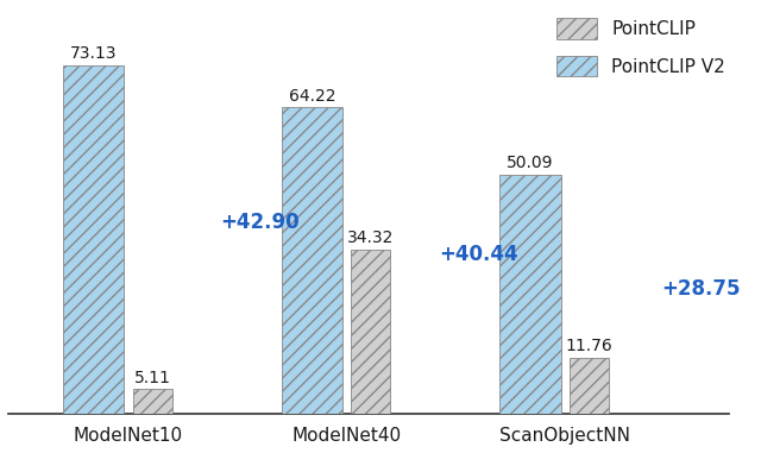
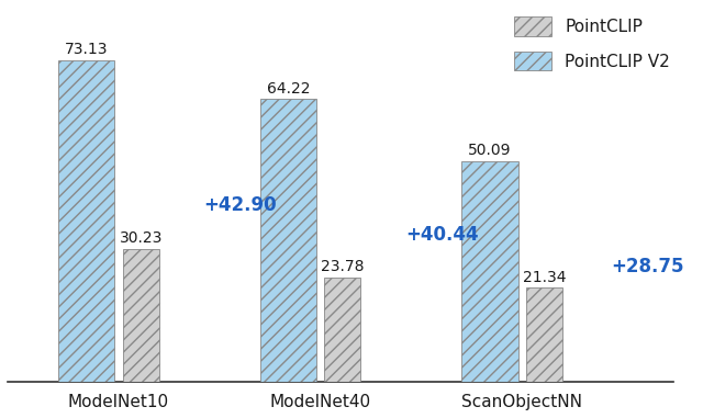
PointCLIP/ModelNet10: 5.11 -> 30.23
PointCLIP/ModelNet40: 34.32 -> 23.78
PointCLIP/ScanObjectNN: 11.76 -> 21.34
